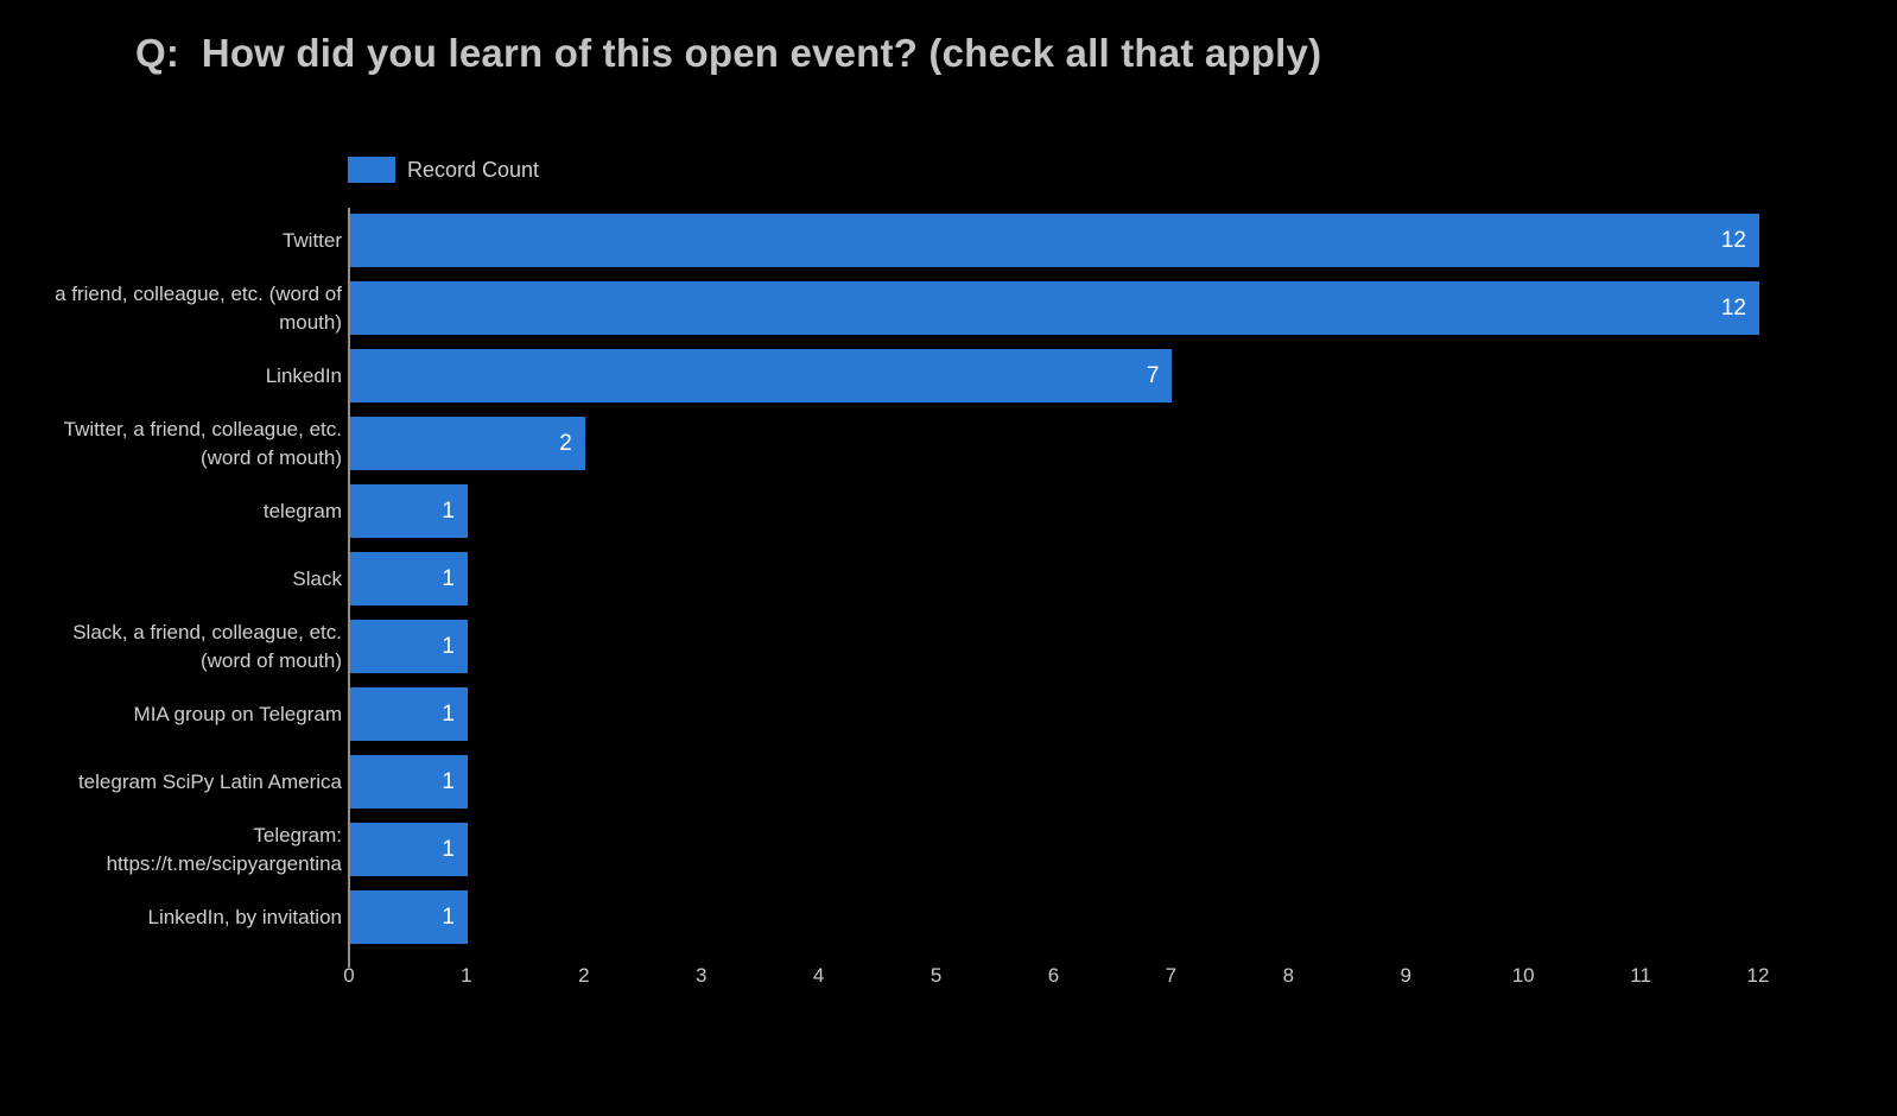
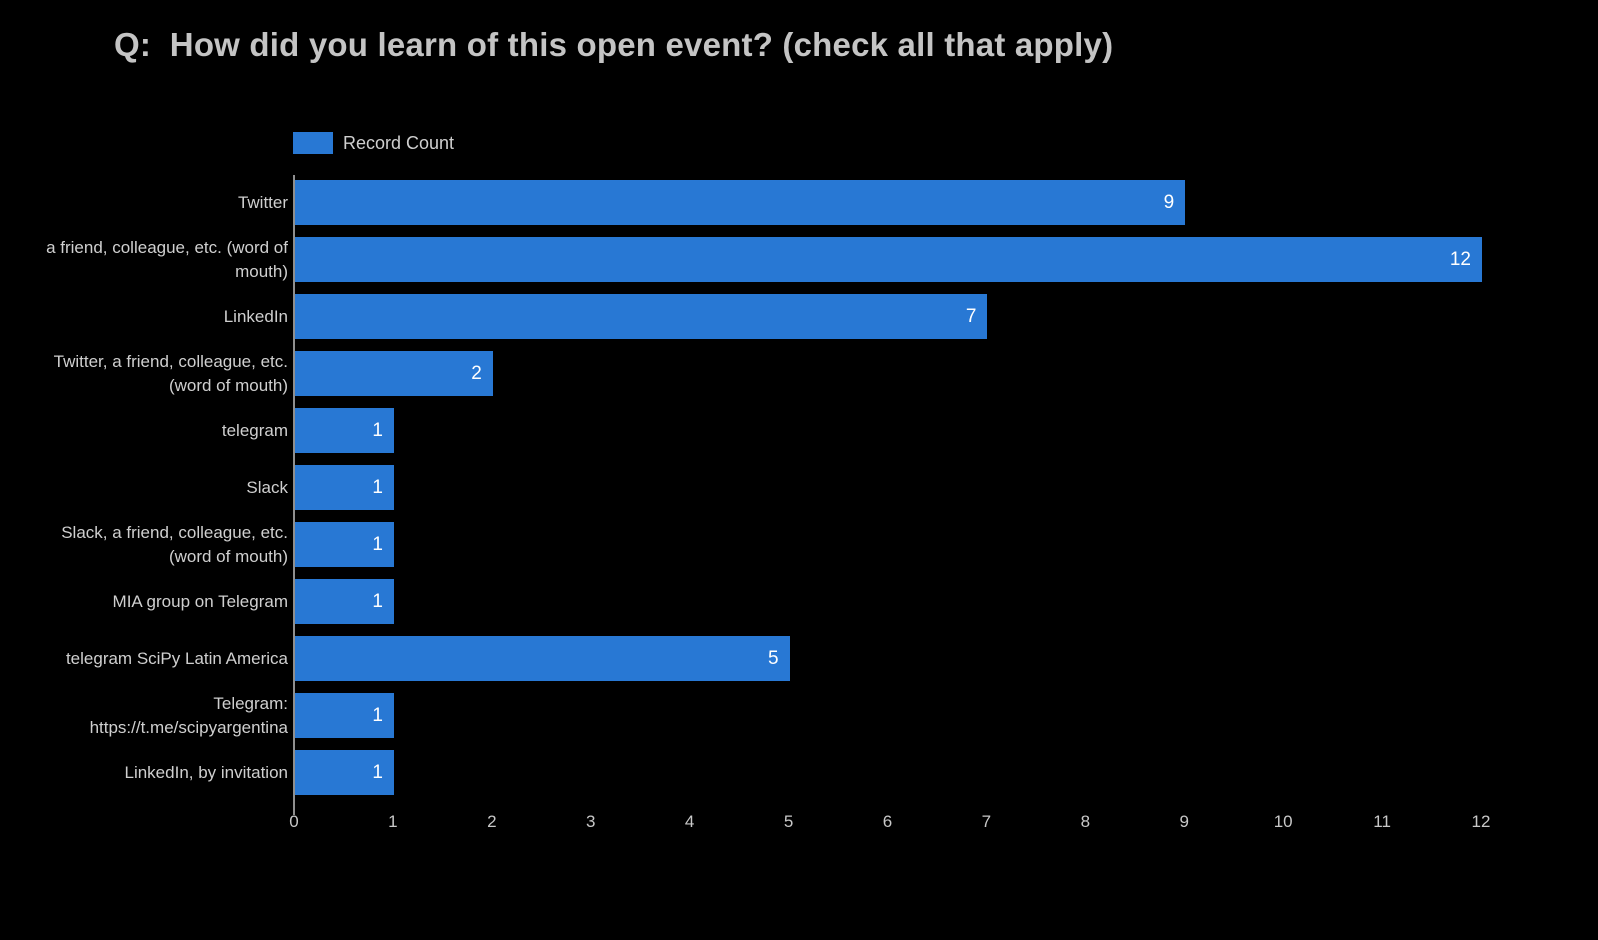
Twitter: 12 -> 9
telegram SciPy Latin America: 1 -> 5
